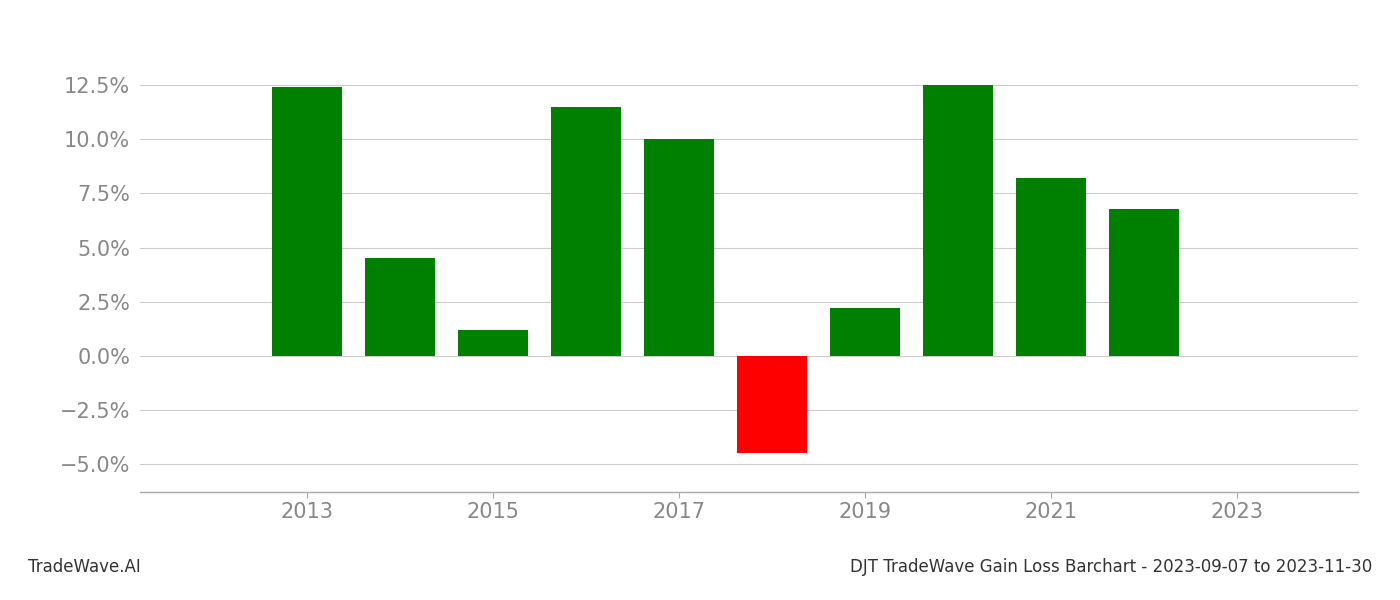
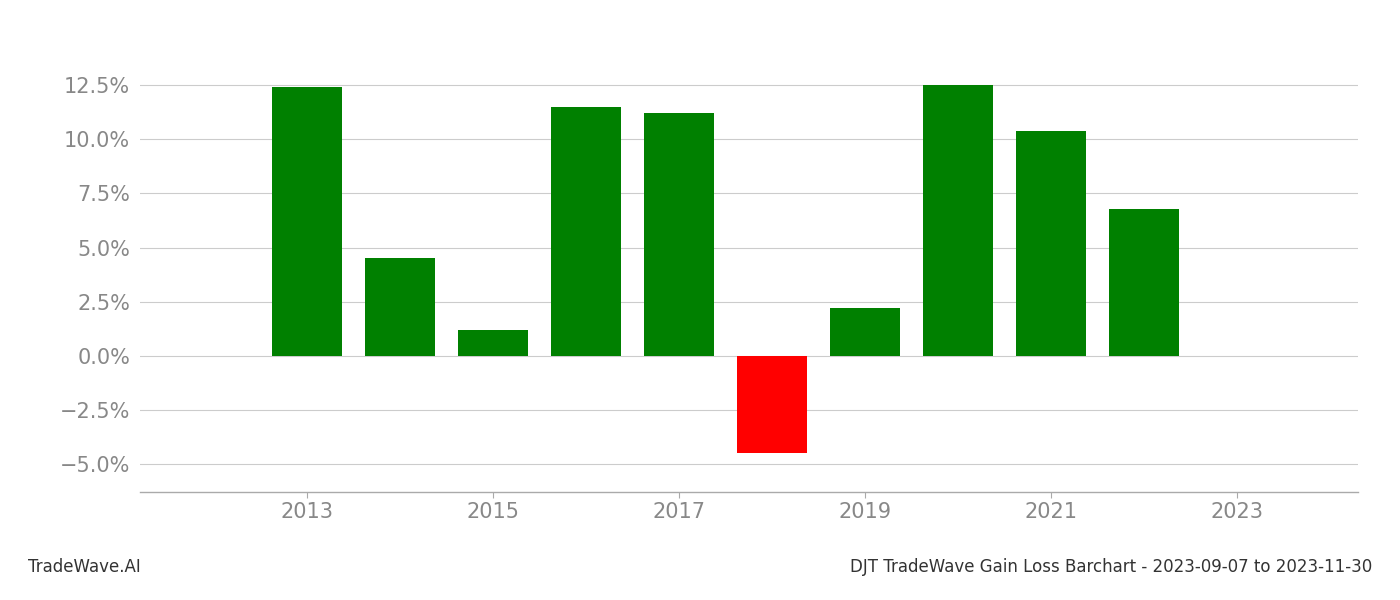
2017: 10.0% -> 11.2%
2021: 8.2% -> 10.4%
